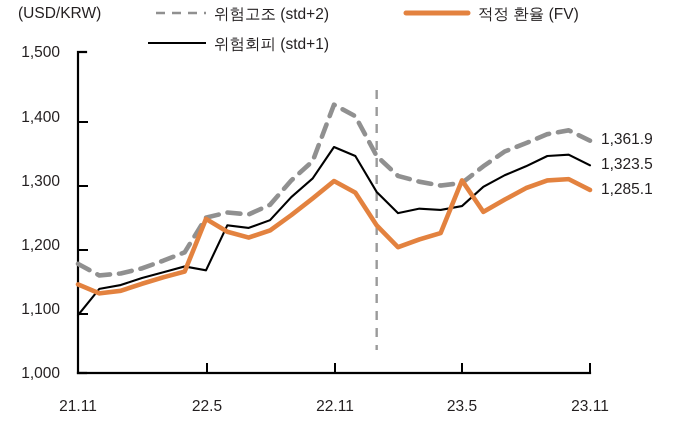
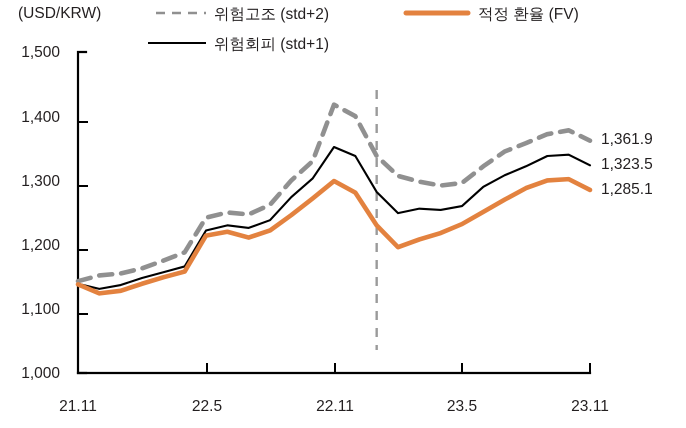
위험고조 (std+2)/21.11: 1170 -> 1140
위험회피 (std+1)/21.11: 1090 -> 1140
위험회피 (std+1)/22.5: 1160 -> 1220
적정 환율 (FV)/22.5: 1240 -> 1210
적정 환율 (FV)/23.5: 1300 -> 1230
